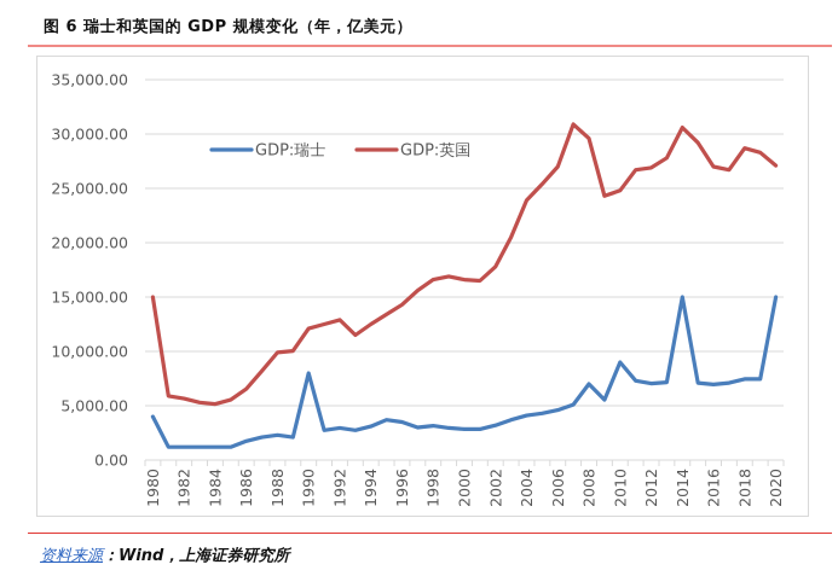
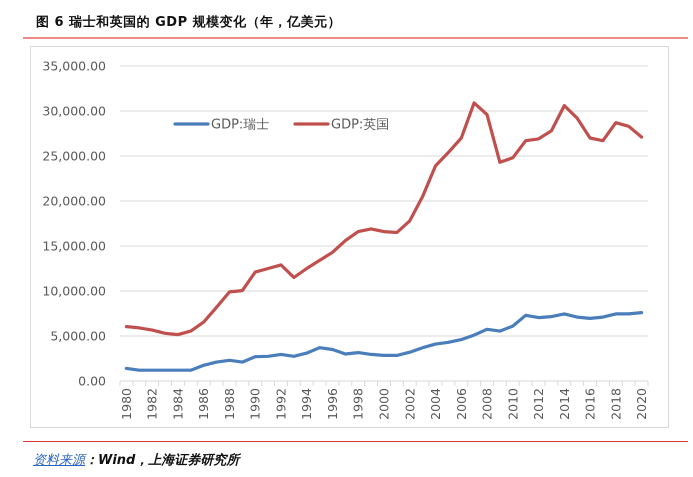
GDP:瑞士/1980: 4000 -> 1000
GDP:英国/1980: 15000 -> 6000
GDP:瑞士/1990: 8000 -> 3000
GDP:瑞士/2008: 7000 -> 6000
GDP:瑞士/2010: 9000 -> 6000
GDP:瑞士/2014: 15000 -> 7000
GDP:瑞士/2020: 15000 -> 8000
